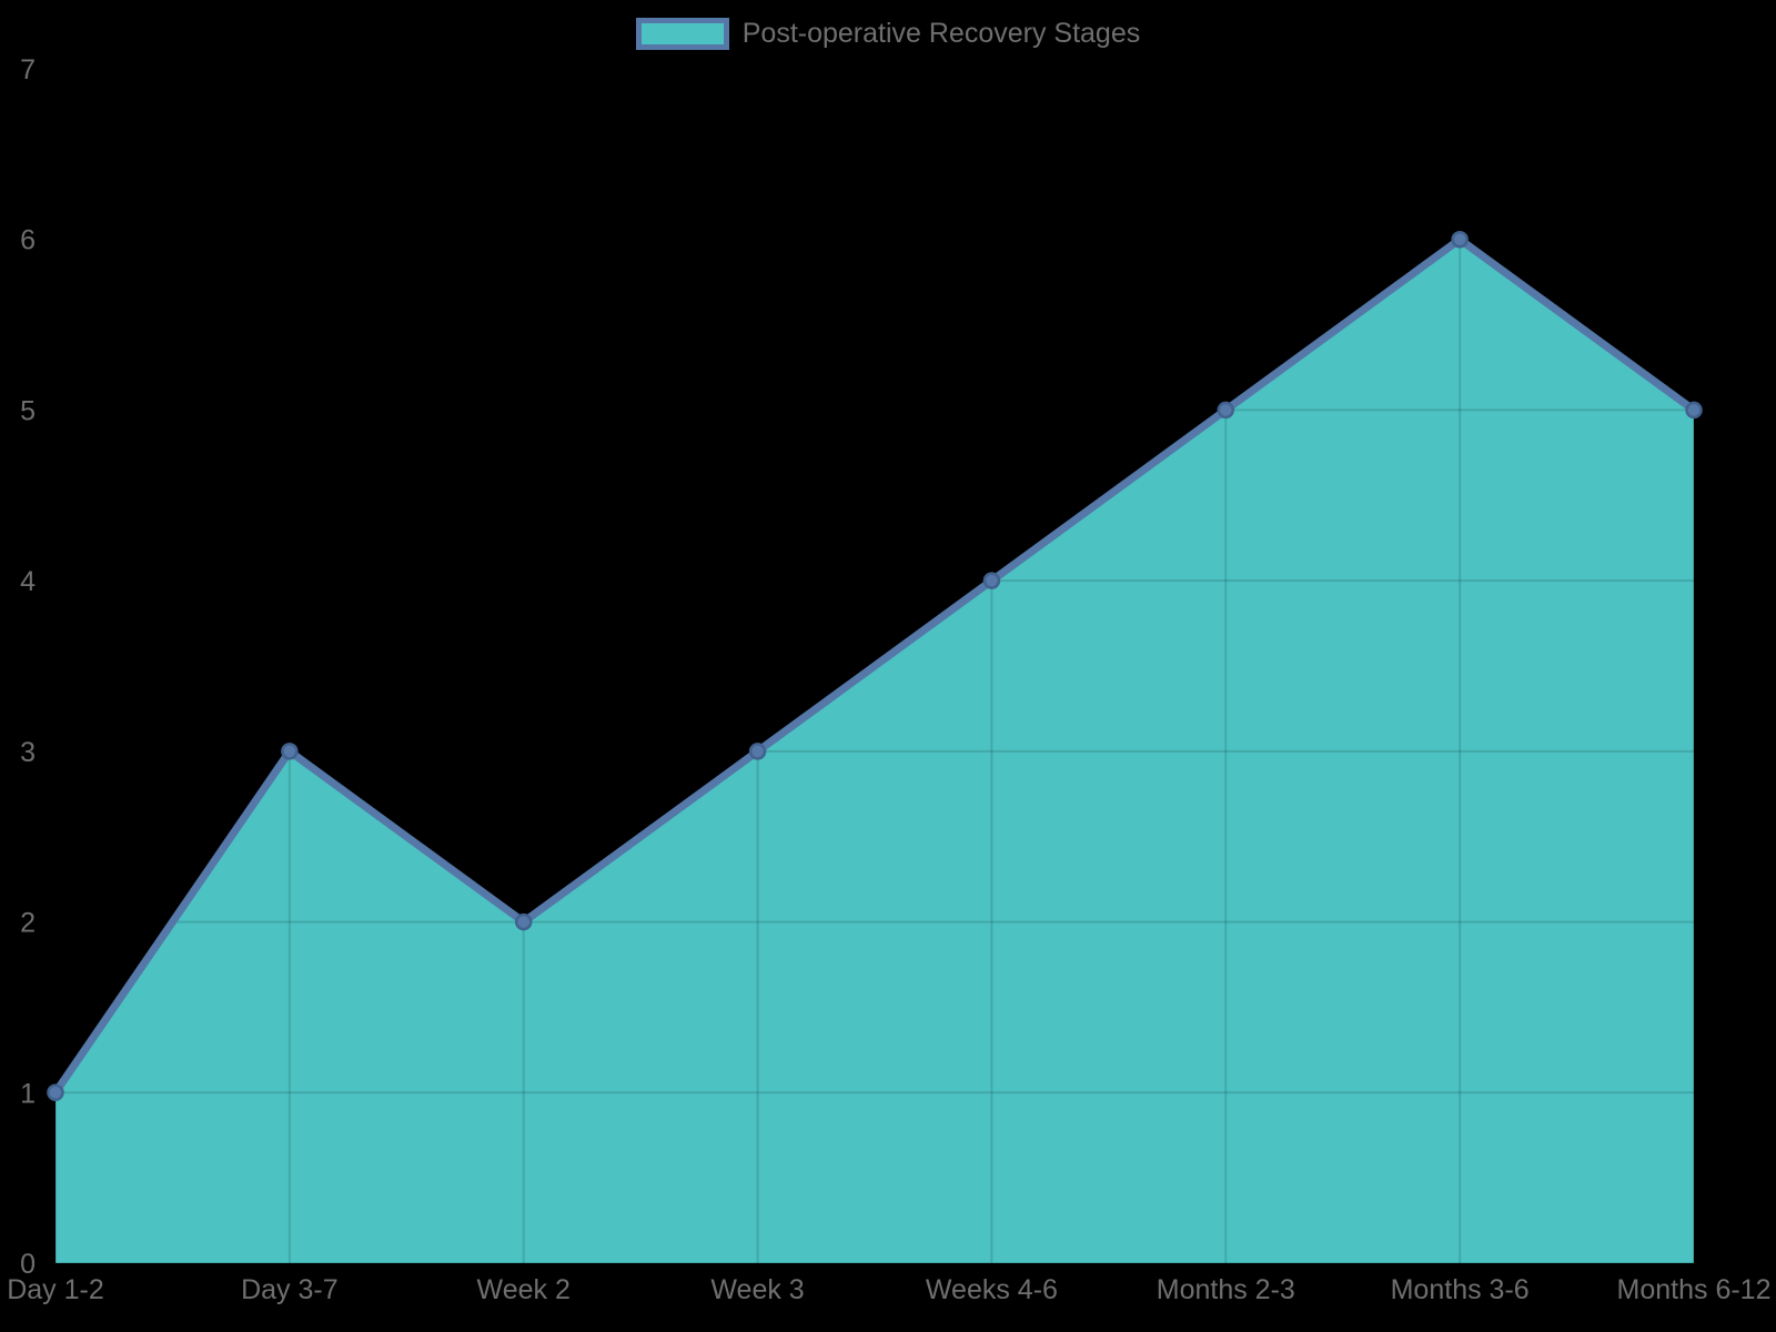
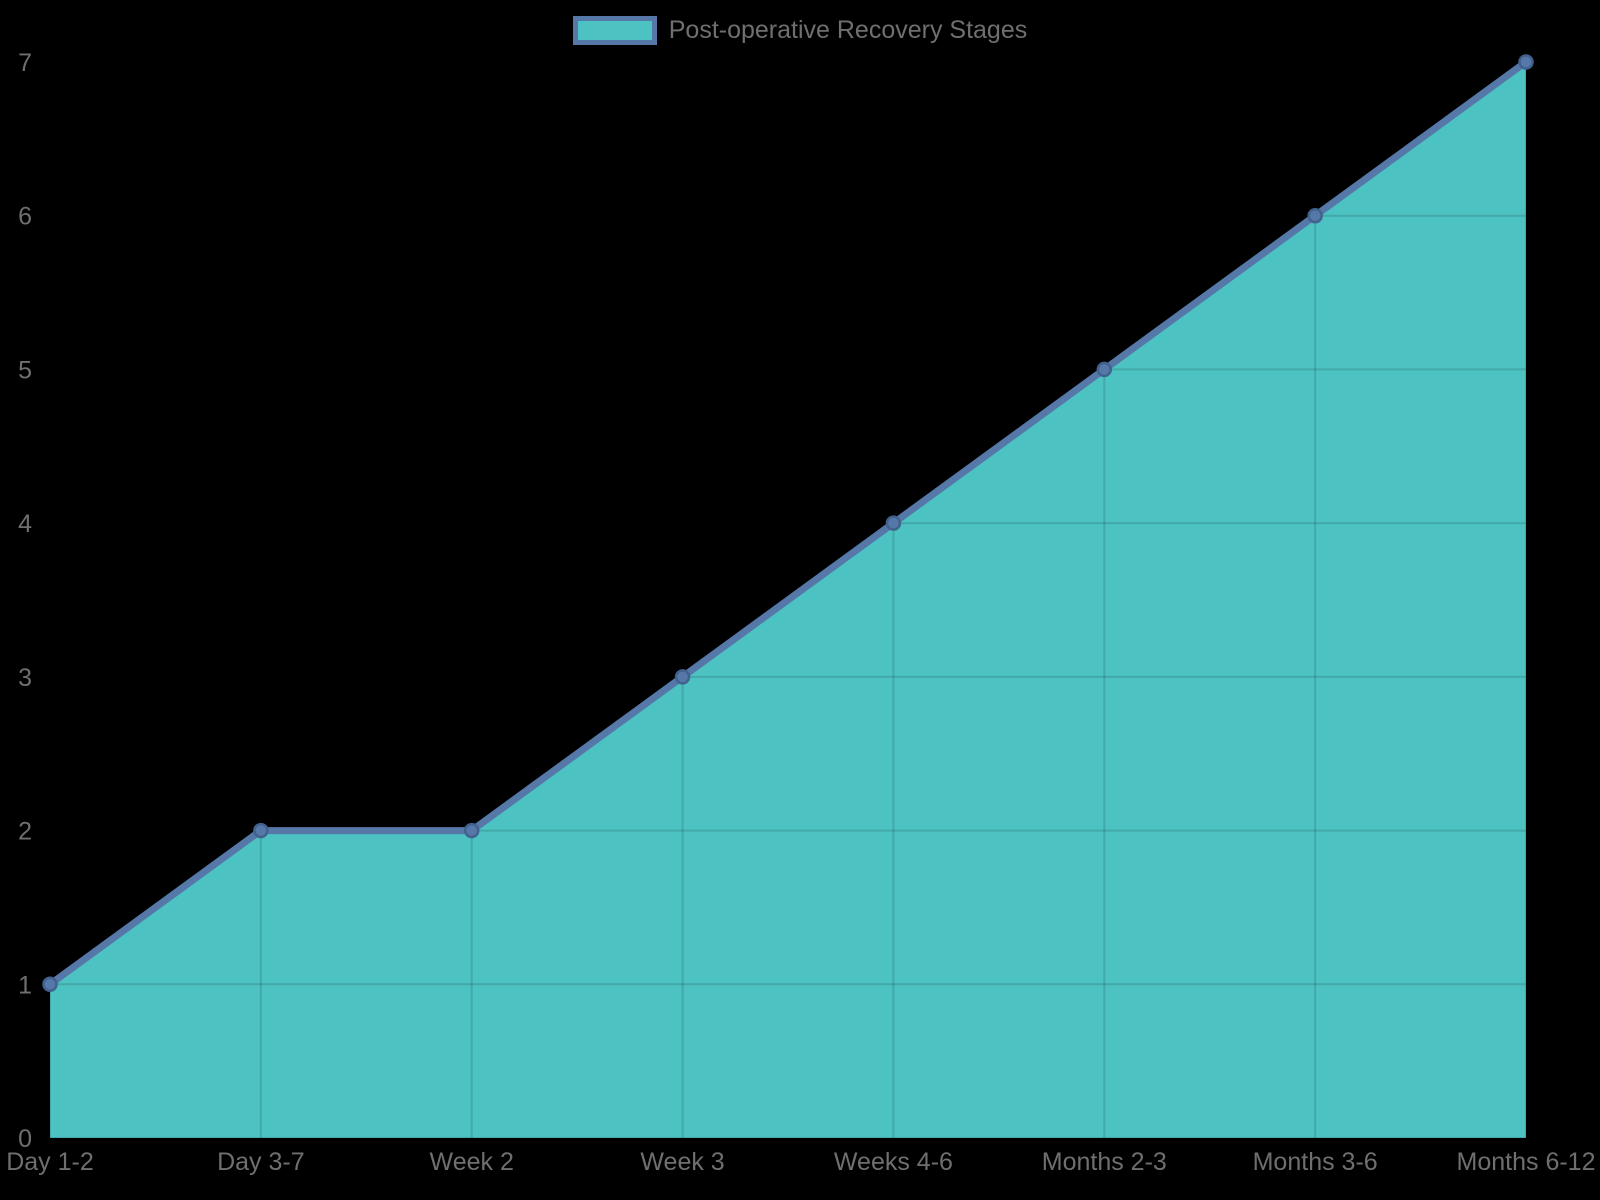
Day 3-7: 3 -> 2
Months 6-12: 5 -> 7
